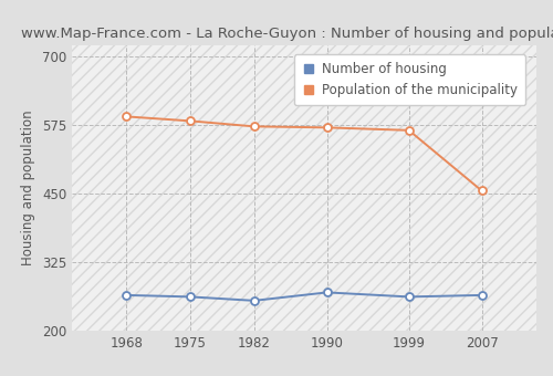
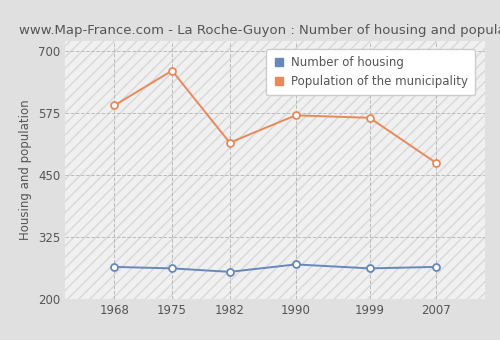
Population of the municipality/1975: 582 -> 660
Population of the municipality/1982: 572 -> 515
Population of the municipality/2007: 455 -> 475
